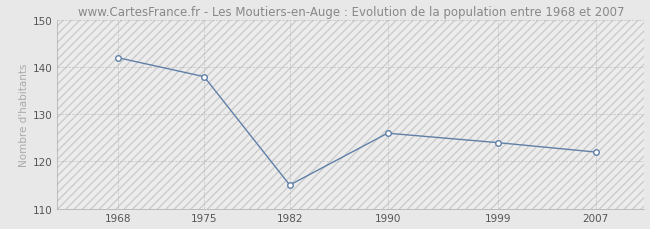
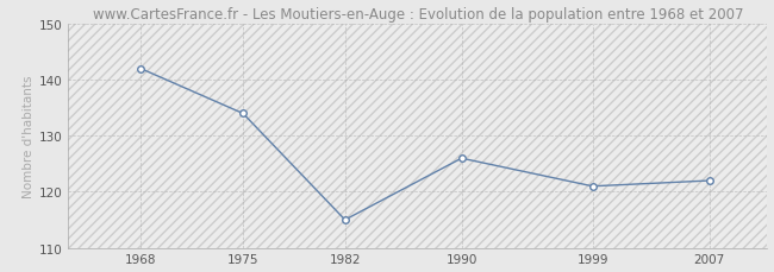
1975: 138 -> 134
1999: 124 -> 121
